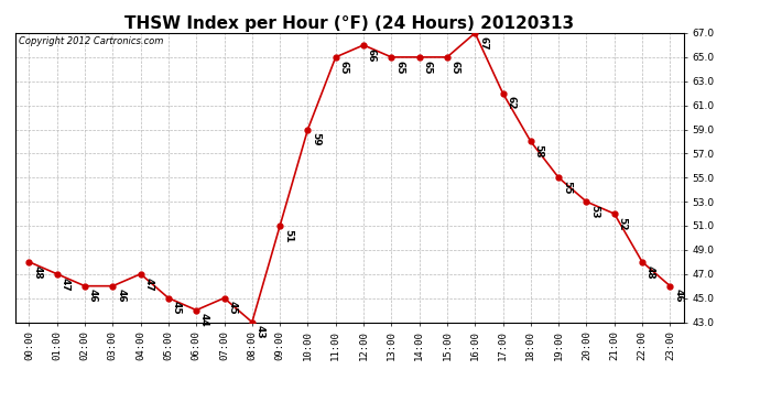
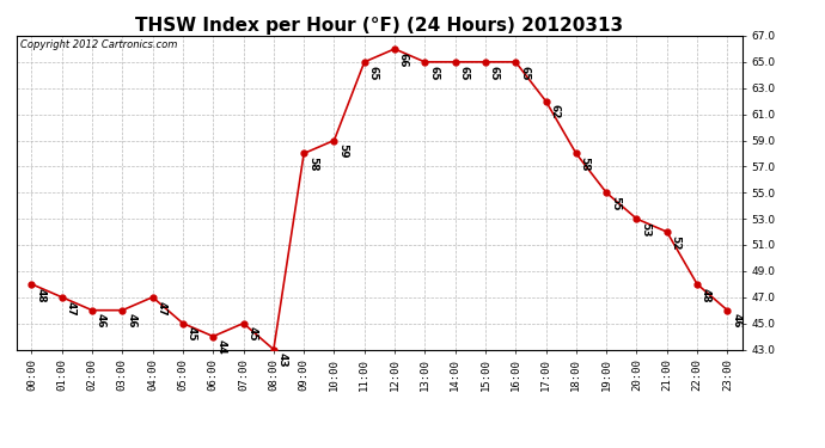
09:00: 51 -> 58
16:00: 67 -> 65
